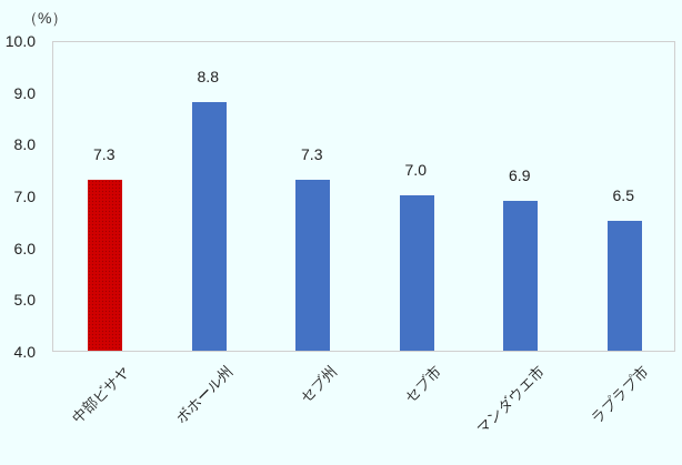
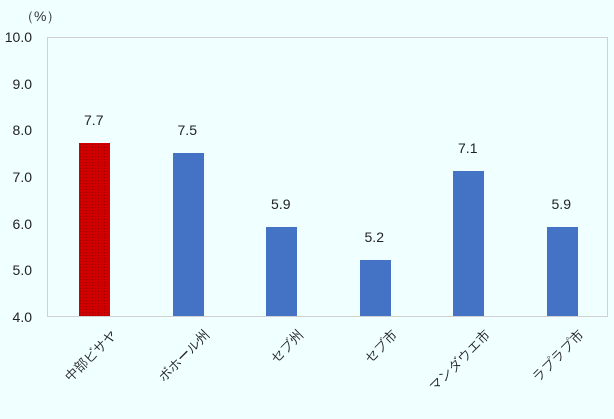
中部ビサヤ: 7.3 -> 7.7
ボホール州: 8.8 -> 7.5
セブ州: 7.3 -> 5.9
セブ市: 7.0 -> 5.2
マンダウエ市: 6.9 -> 7.1
ラプラプ市: 6.5 -> 5.9
